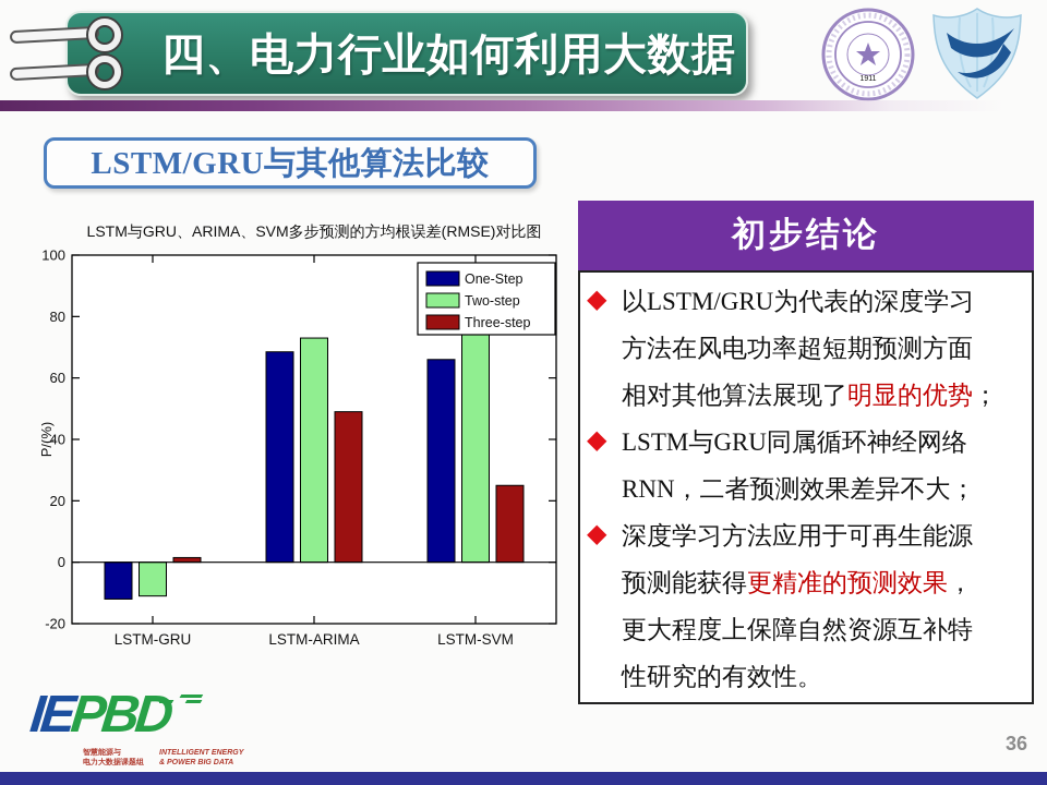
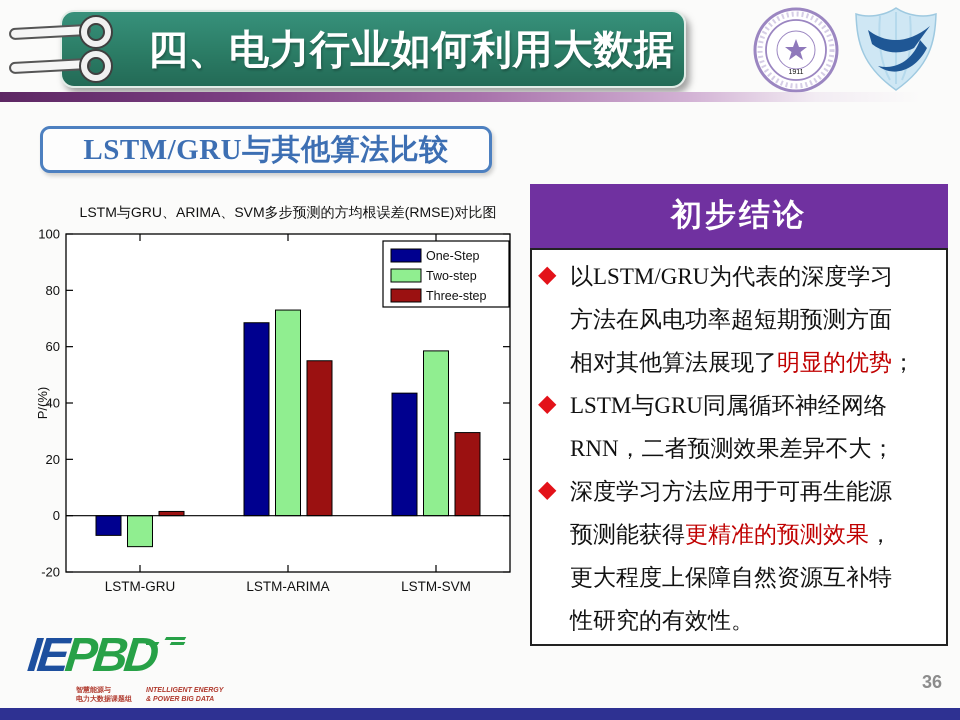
One-Step/LSTM-GRU: -12 -> -7
Three-step/LSTM-ARIMA: 49 -> 55
One-Step/LSTM-SVM: 66 -> 44
Two-step/LSTM-SVM: 85 -> 58
Three-step/LSTM-SVM: 25 -> 30
